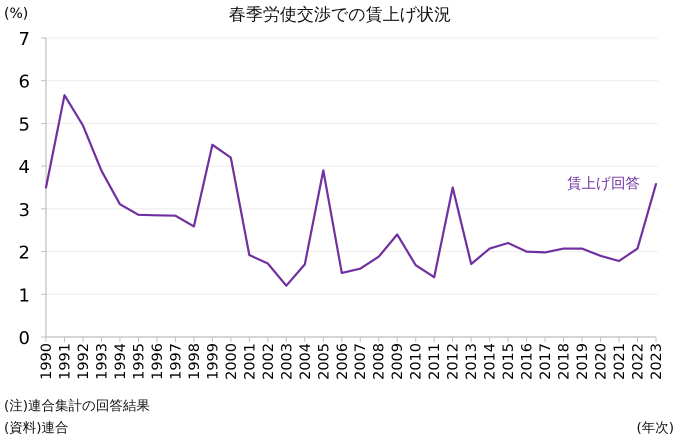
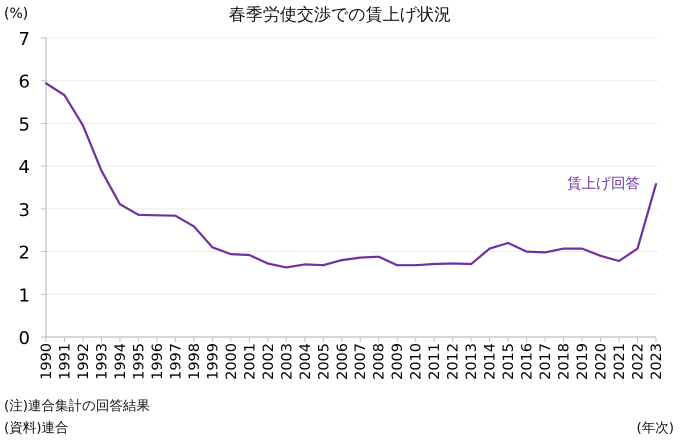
1990: 3.5 -> 5.9
1999: 4.5 -> 2.1
2000: 4.2 -> 1.9
2003: 1.2 -> 1.6
2005: 3.9 -> 1.7
2006: 1.5 -> 1.8
2007: 1.6 -> 1.9
2009: 2.4 -> 1.7
2011: 1.4 -> 1.7
2012: 3.5 -> 1.7
